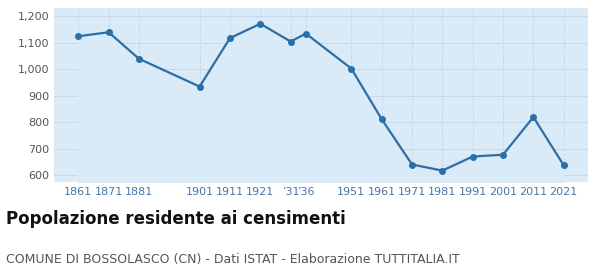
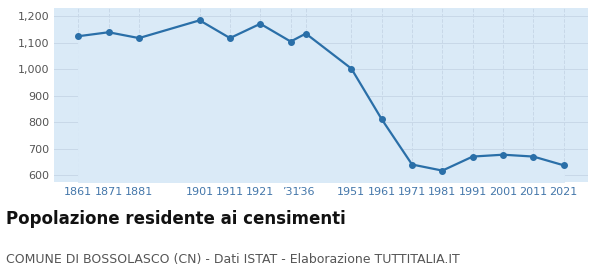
1881: 1,040 -> 1,118
1901: 935 -> 1,185
2011: 820 -> 671
